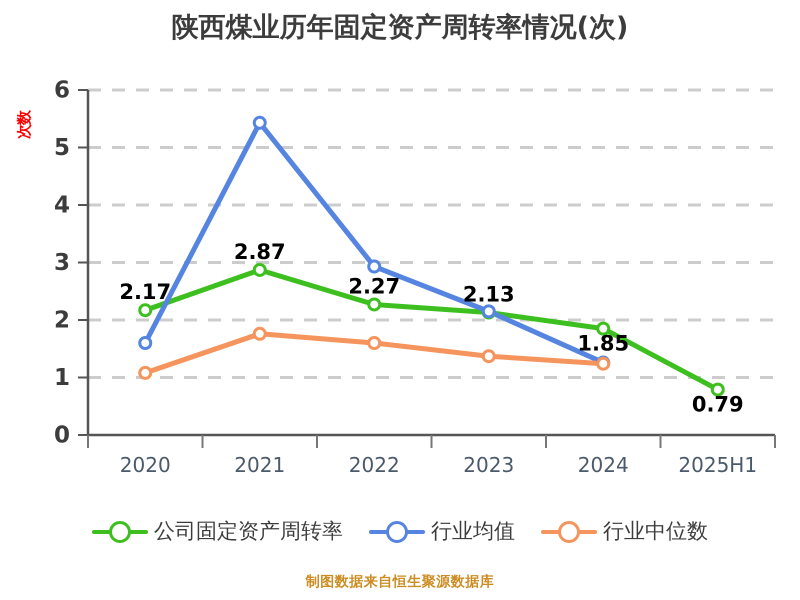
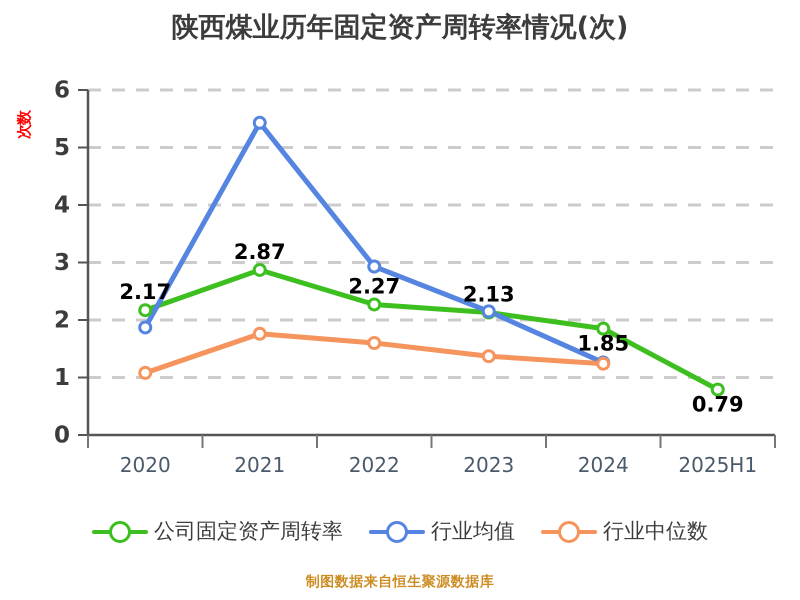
行业均值/2020: 1.6 -> 1.9
